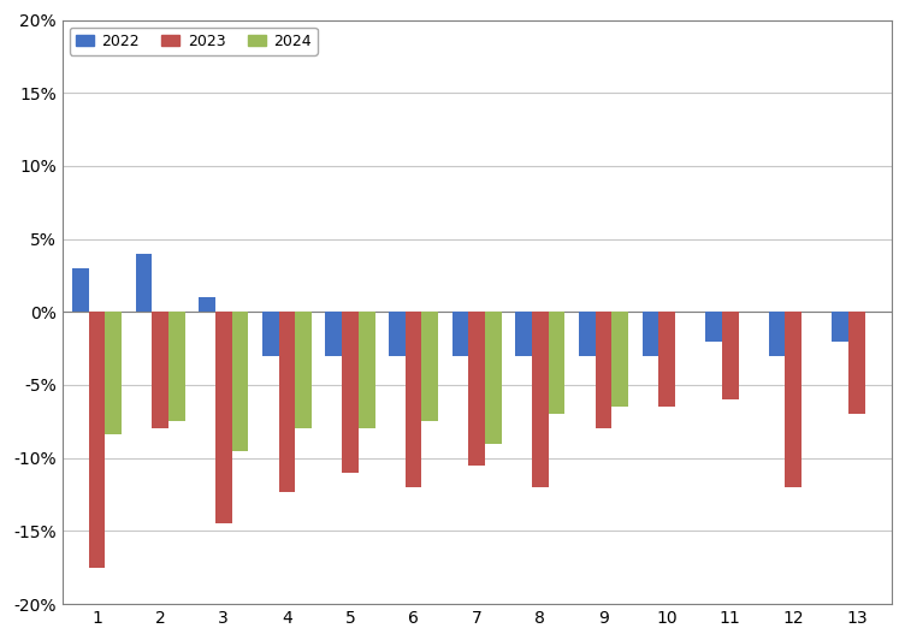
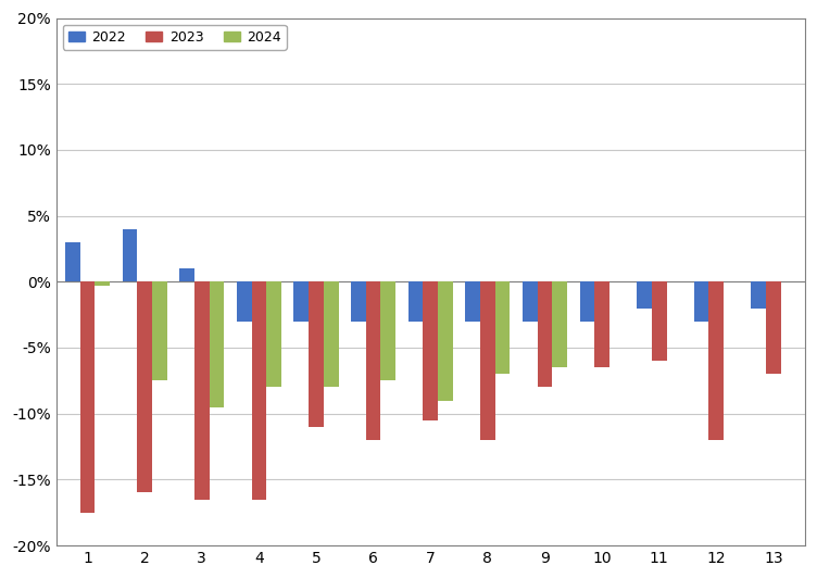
2024/1: -8.4% -> -0.3%
2023/2: -8.0% -> -16.0%
2023/3: -14.5% -> -16.5%
2023/4: -12.3% -> -16.5%
